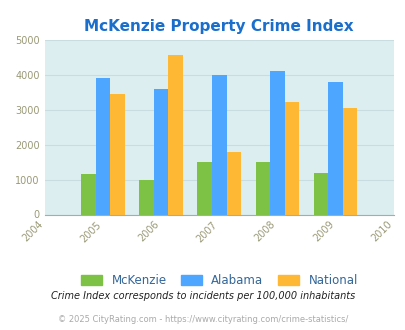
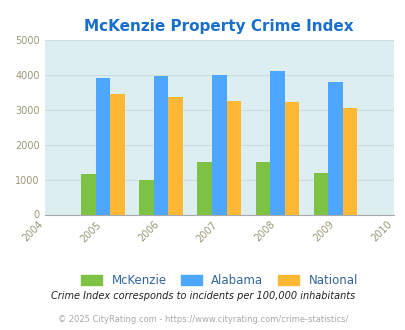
Alabama/2006: 3600 -> 3950
National/2006: 4550 -> 3350
National/2007: 1800 -> 3250
